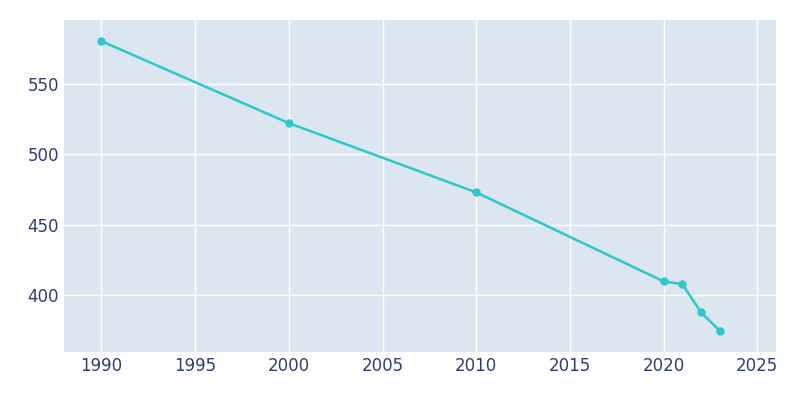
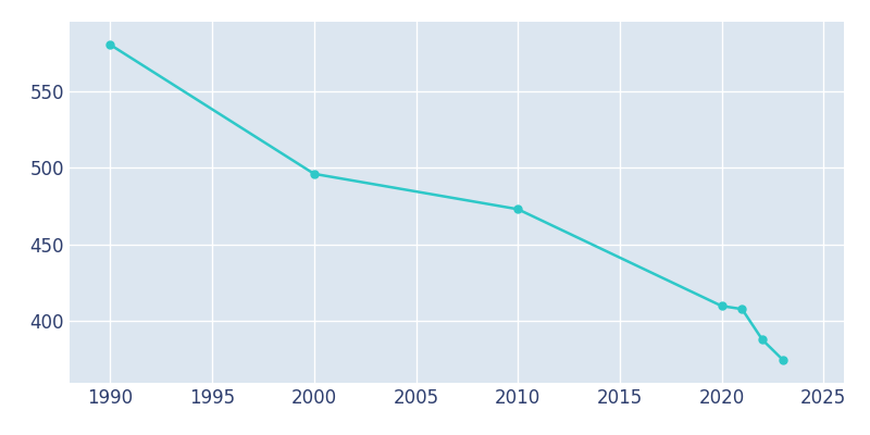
2000: 522 -> 496
